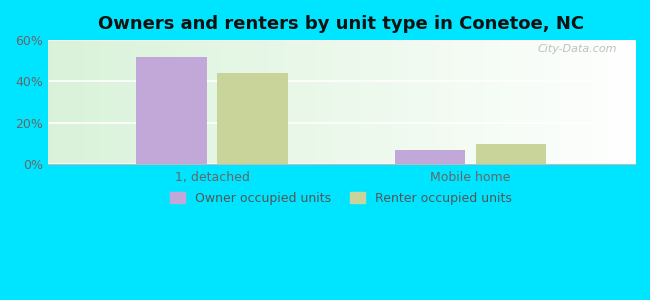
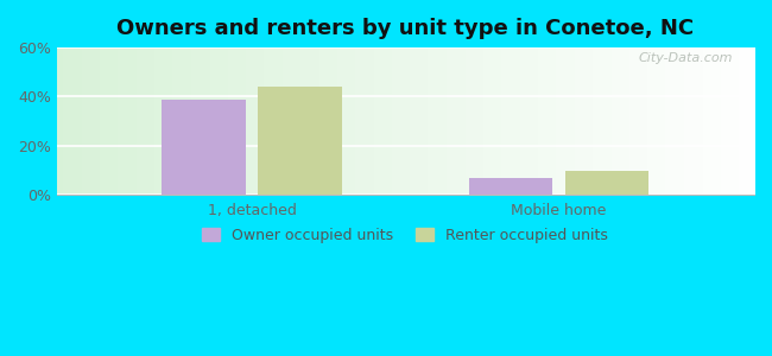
Owner occupied units/1, detached: 52% -> 39%
